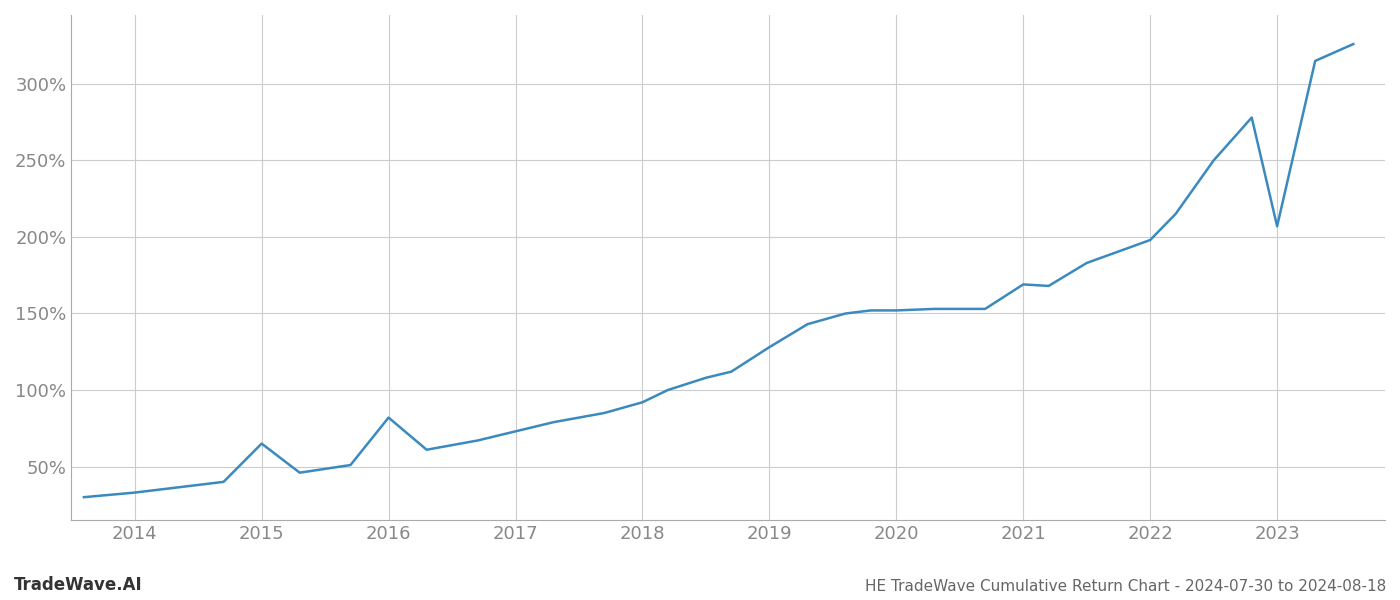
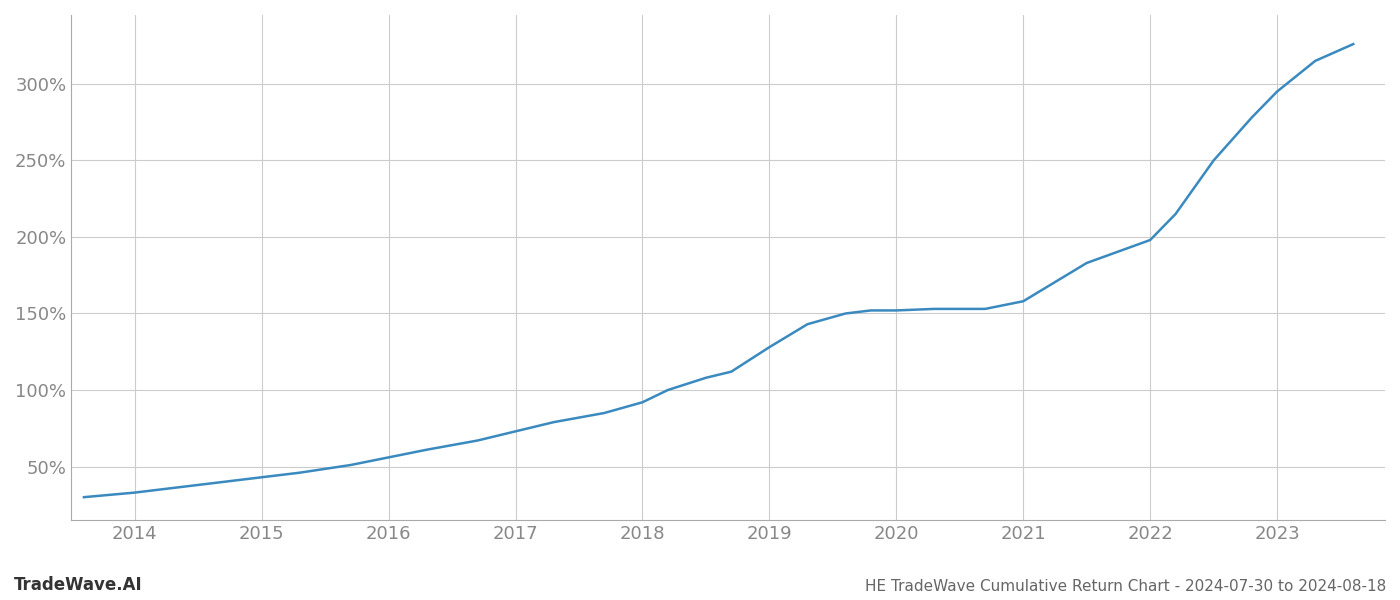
2015: 65% -> 43%
2016: 82% -> 56%
2021: 169% -> 158%
2023: 207% -> 295%
